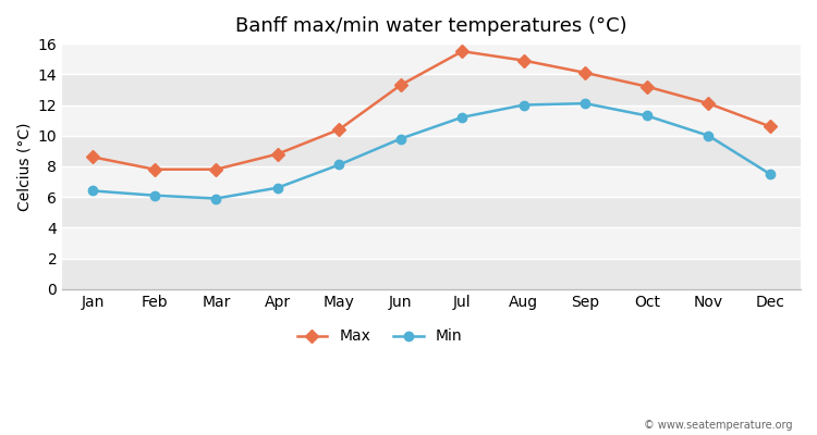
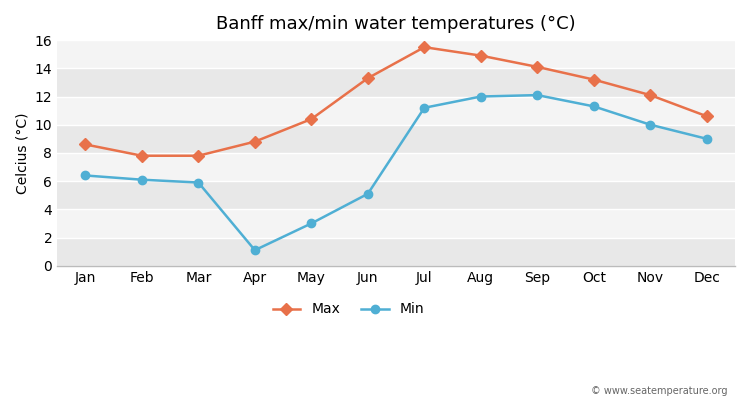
Min/Apr: 6.6 -> 1.1
Min/May: 8.1 -> 3.0
Min/Jun: 9.8 -> 5.1
Min/Dec: 7.5 -> 9.0
